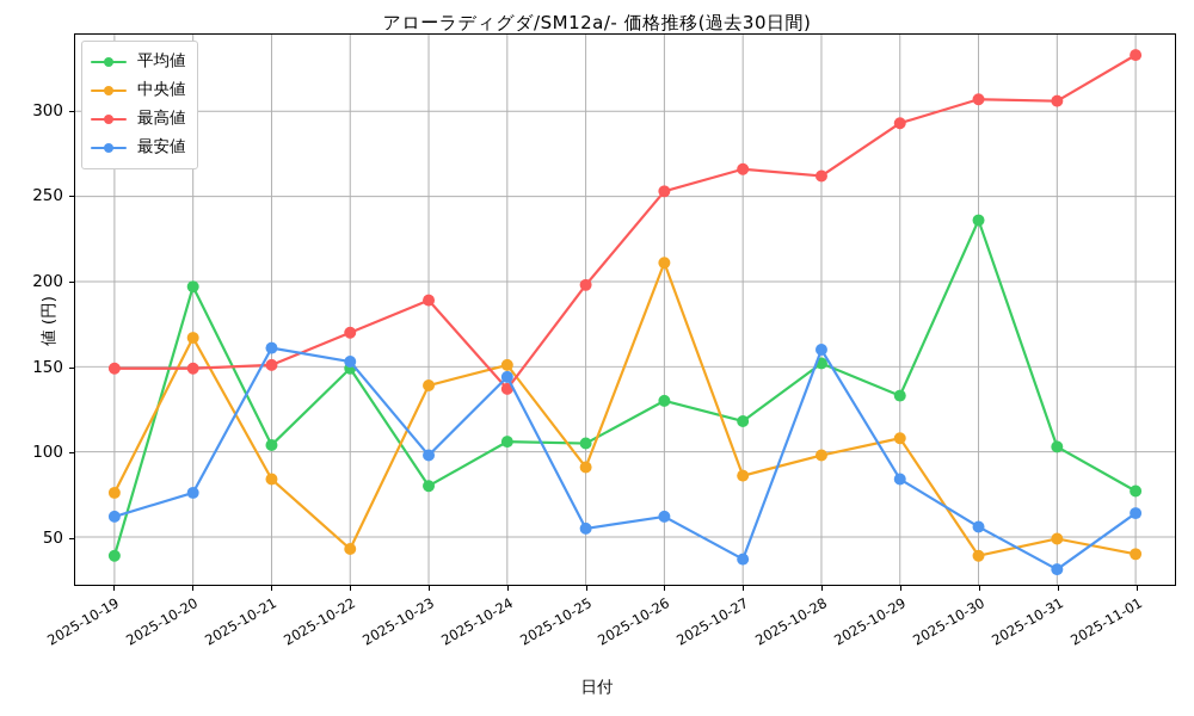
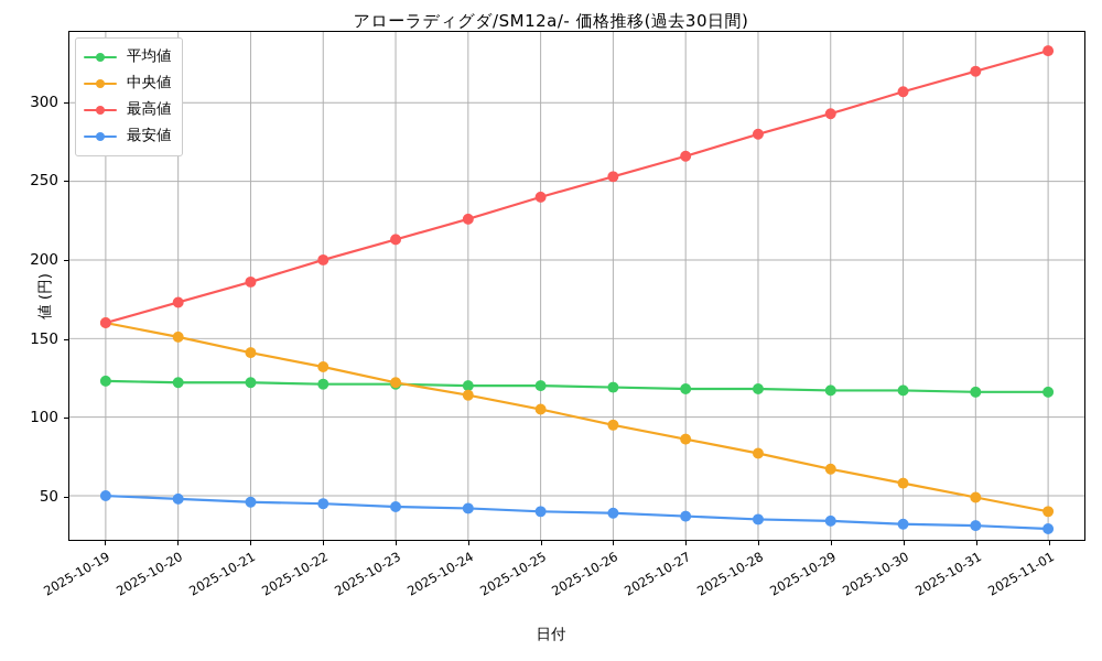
平均値/2025-10-19: 39 -> 123
中央値/2025-10-19: 76 -> 160
最高値/2025-10-19: 149 -> 160
最安値/2025-10-19: 62 -> 50
平均値/2025-10-20: 197 -> 122
中央値/2025-10-20: 167 -> 151
最高値/2025-10-20: 149 -> 173
最安値/2025-10-20: 76 -> 48
平均値/2025-10-21: 104 -> 122
中央値/2025-10-21: 84 -> 141
最高値/2025-10-21: 151 -> 186
最安値/2025-10-21: 161 -> 46
平均値/2025-10-22: 149 -> 121
中央値/2025-10-22: 43 -> 132
最高値/2025-10-22: 170 -> 200
最安値/2025-10-22: 153 -> 45
平均値/2025-10-23: 80 -> 121
中央値/2025-10-23: 139 -> 122
最高値/2025-10-23: 189 -> 213
最安値/2025-10-23: 98 -> 43
平均値/2025-10-24: 106 -> 120
中央値/2025-10-24: 151 -> 114
最高値/2025-10-24: 137 -> 226
最安値/2025-10-24: 144 -> 42
平均値/2025-10-25: 105 -> 120
中央値/2025-10-25: 91 -> 105
最高値/2025-10-25: 198 -> 240
最安値/2025-10-25: 55 -> 40
平均値/2025-10-26: 130 -> 119
中央値/2025-10-26: 211 -> 95
最安値/2025-10-26: 62 -> 39
平均値/2025-10-28: 152 -> 118
中央値/2025-10-28: 98 -> 77
最高値/2025-10-28: 262 -> 280
最安値/2025-10-28: 160 -> 35
平均値/2025-10-29: 133 -> 117
中央値/2025-10-29: 108 -> 67
最安値/2025-10-29: 84 -> 34
平均値/2025-10-30: 236 -> 117
中央値/2025-10-30: 39 -> 58
最安値/2025-10-30: 56 -> 32
平均値/2025-10-31: 103 -> 116
最高値/2025-10-31: 306 -> 320
平均値/2025-11-01: 77 -> 116
最安値/2025-11-01: 64 -> 29
